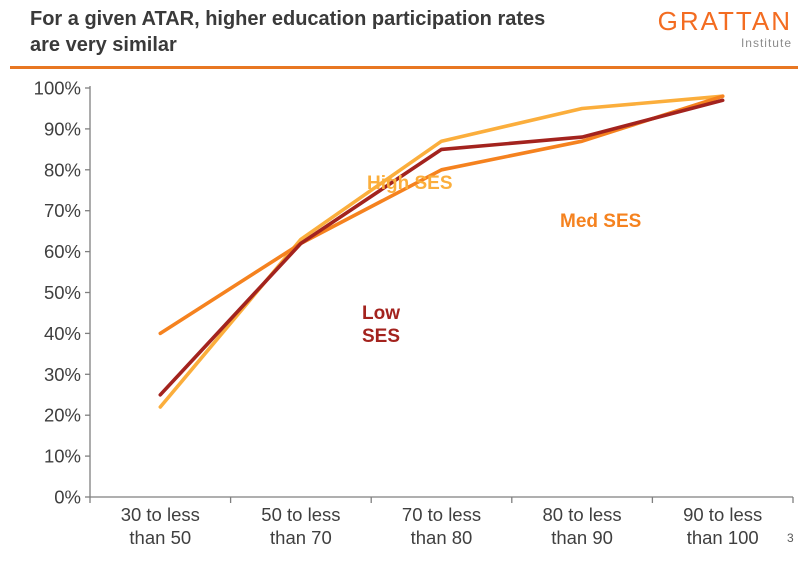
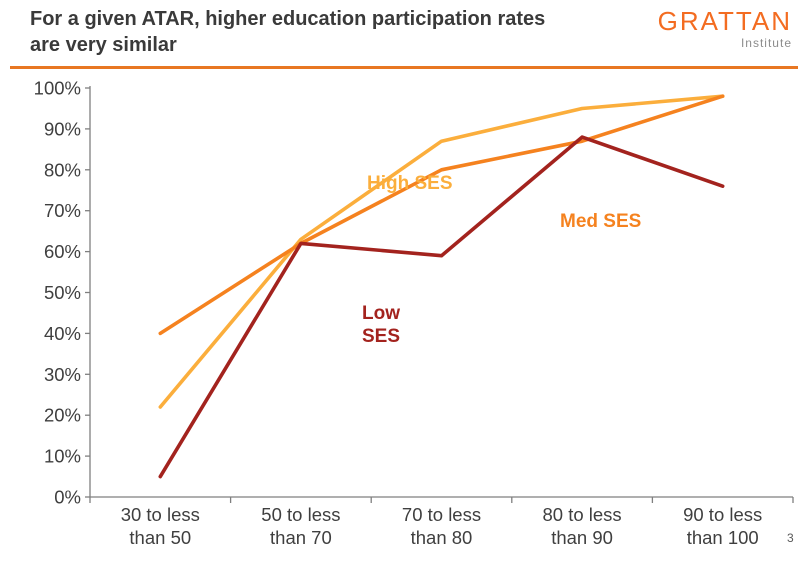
Low SES/30 to less than 50: 25% -> 5%
Low SES/70 to less than 80: 85% -> 59%
Low SES/90 to less than 100: 97% -> 76%
